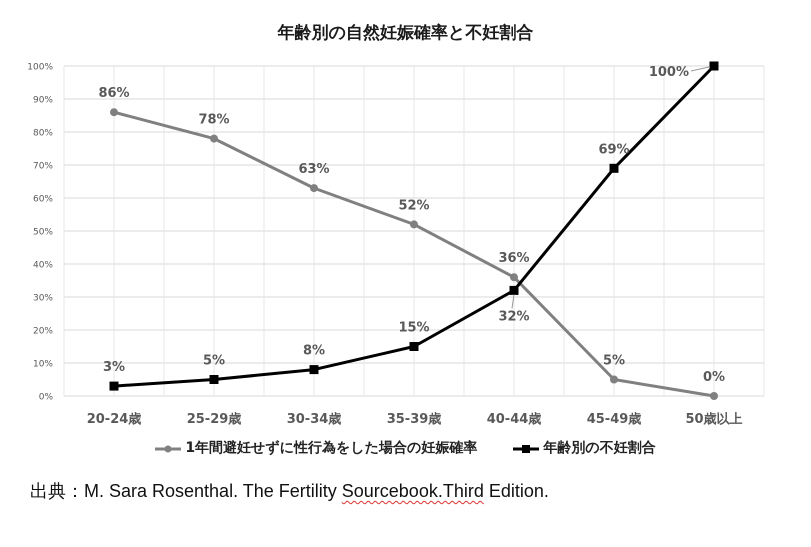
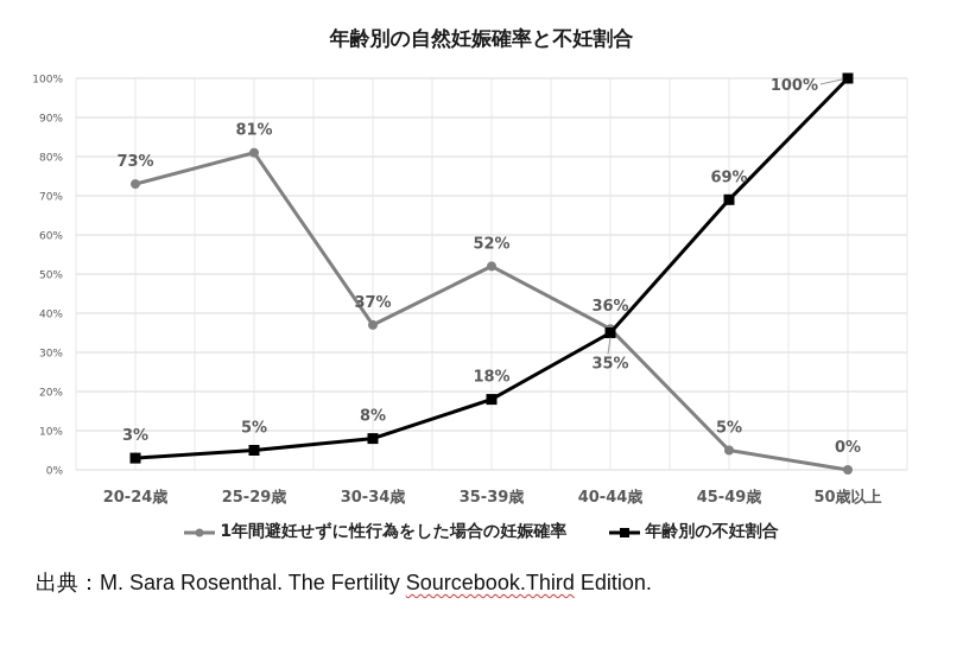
1年間避妊せずに性行為をした場合の妊娠確率/20-24歳: 86% -> 73%
1年間避妊せずに性行為をした場合の妊娠確率/25-29歳: 78% -> 81%
1年間避妊せずに性行為をした場合の妊娠確率/30-34歳: 63% -> 37%
年齢別の不妊割合/35-39歳: 15% -> 18%
年齢別の不妊割合/40-44歳: 32% -> 35%
